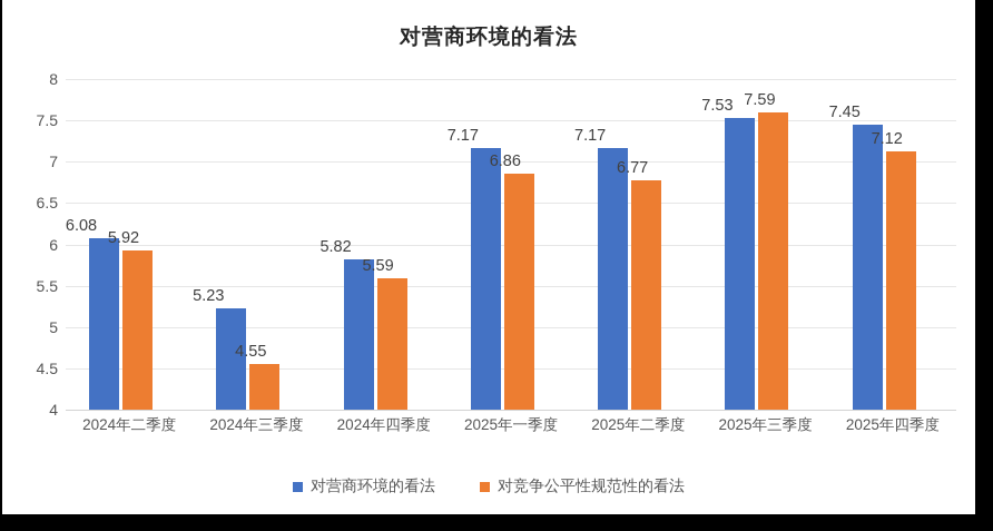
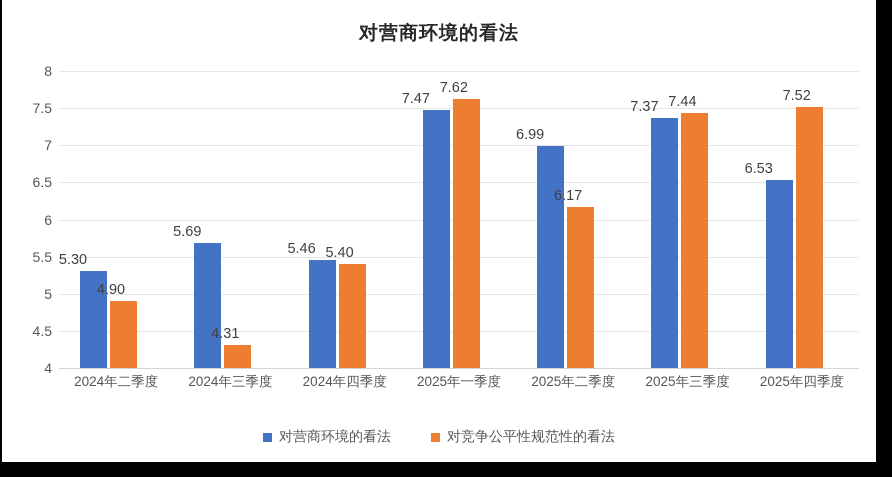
对营商环境的看法/2024年二季度: 6.08 -> 5.30
对竞争公平性规范性的看法/2024年二季度: 5.92 -> 4.90
对营商环境的看法/2024年三季度: 5.23 -> 5.69
对竞争公平性规范性的看法/2024年三季度: 4.55 -> 4.31
对营商环境的看法/2024年四季度: 5.82 -> 5.46
对竞争公平性规范性的看法/2024年四季度: 5.59 -> 5.40
对营商环境的看法/2025年一季度: 7.17 -> 7.47
对竞争公平性规范性的看法/2025年一季度: 6.86 -> 7.62
对营商环境的看法/2025年二季度: 7.17 -> 6.99
对竞争公平性规范性的看法/2025年二季度: 6.77 -> 6.17
对营商环境的看法/2025年三季度: 7.53 -> 7.37
对竞争公平性规范性的看法/2025年三季度: 7.59 -> 7.44
对营商环境的看法/2025年四季度: 7.45 -> 6.53
对竞争公平性规范性的看法/2025年四季度: 7.12 -> 7.52
